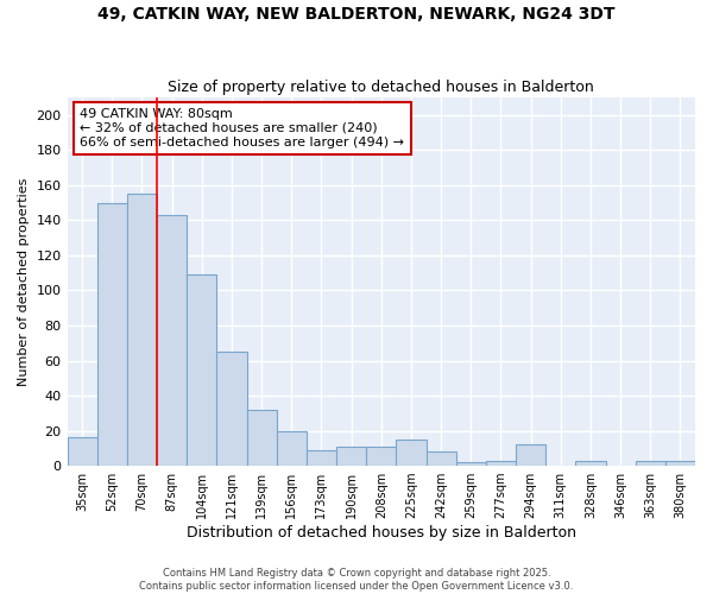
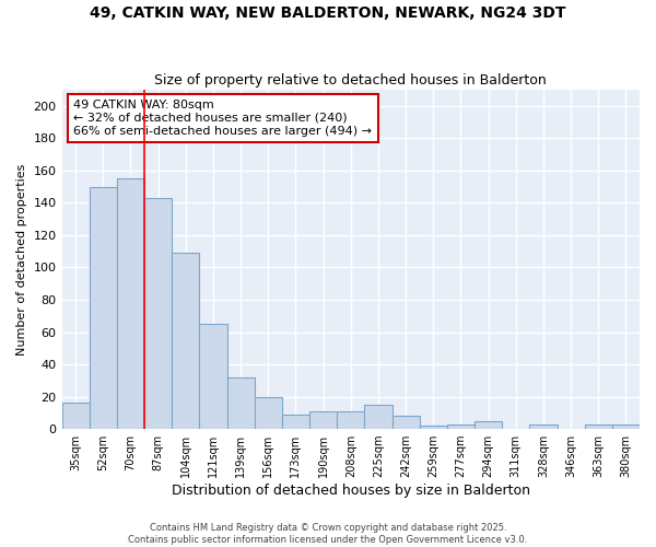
294sqm: 12 -> 5
